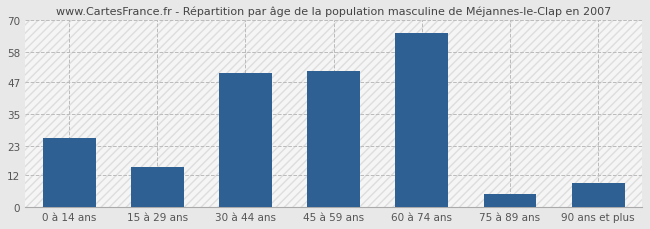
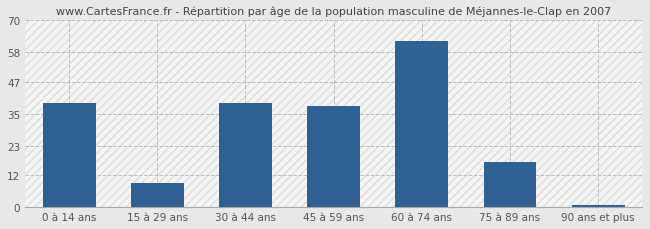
0 à 14 ans: 26 -> 39
15 à 29 ans: 15 -> 9
30 à 44 ans: 50 -> 39
45 à 59 ans: 51 -> 38
60 à 74 ans: 65 -> 62
75 à 89 ans: 5 -> 17
90 ans et plus: 9 -> 1
